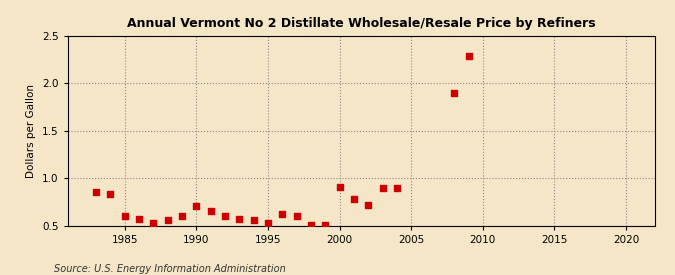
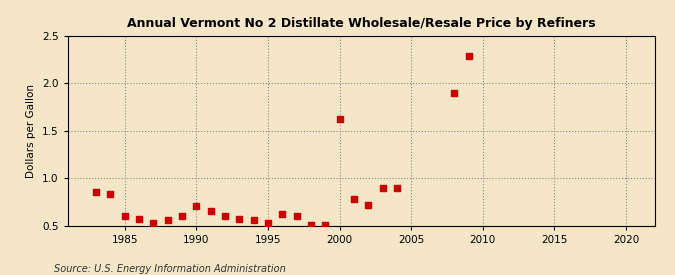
2000: 0.91 -> 1.62
